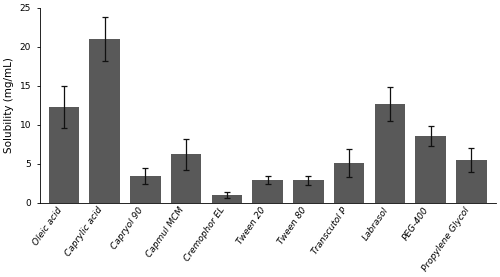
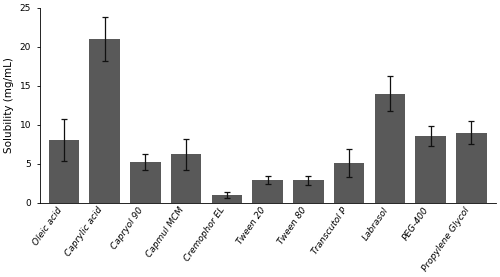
Oleic acid: 12.3 -> 8.0
Capryol 90: 3.4 -> 5.2
Labrasol: 12.7 -> 14.0
Propylene Glycol: 5.5 -> 9.0
